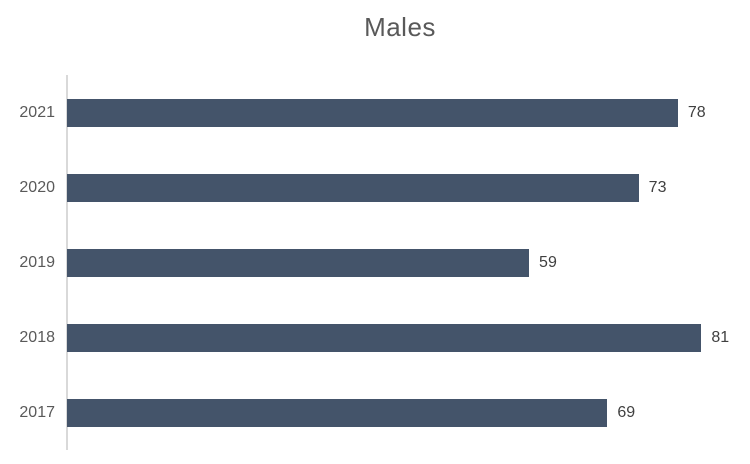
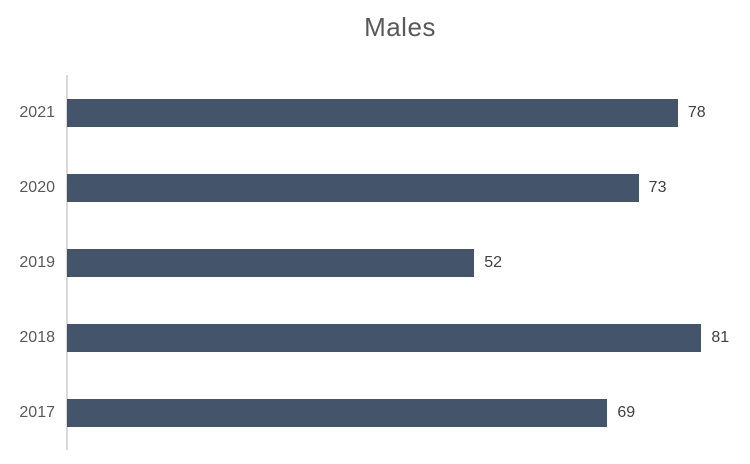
2019: 59 -> 52
